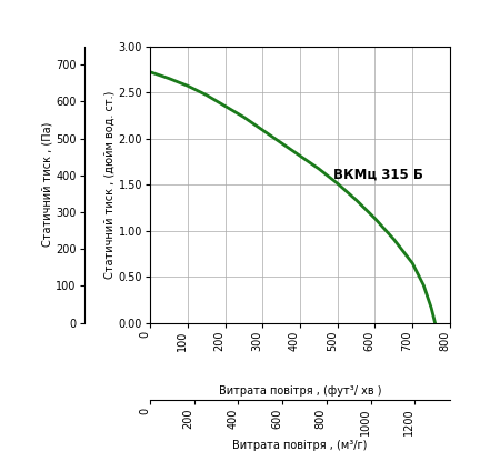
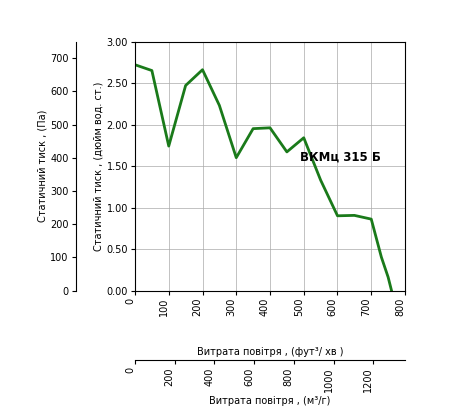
100: 2.57 -> 1.74
200: 2.35 -> 2.66
300: 2.09 -> 1.60
400: 1.81 -> 1.96
500: 1.51 -> 1.84
600: 1.13 -> 0.90
700: 0.64 -> 0.86
